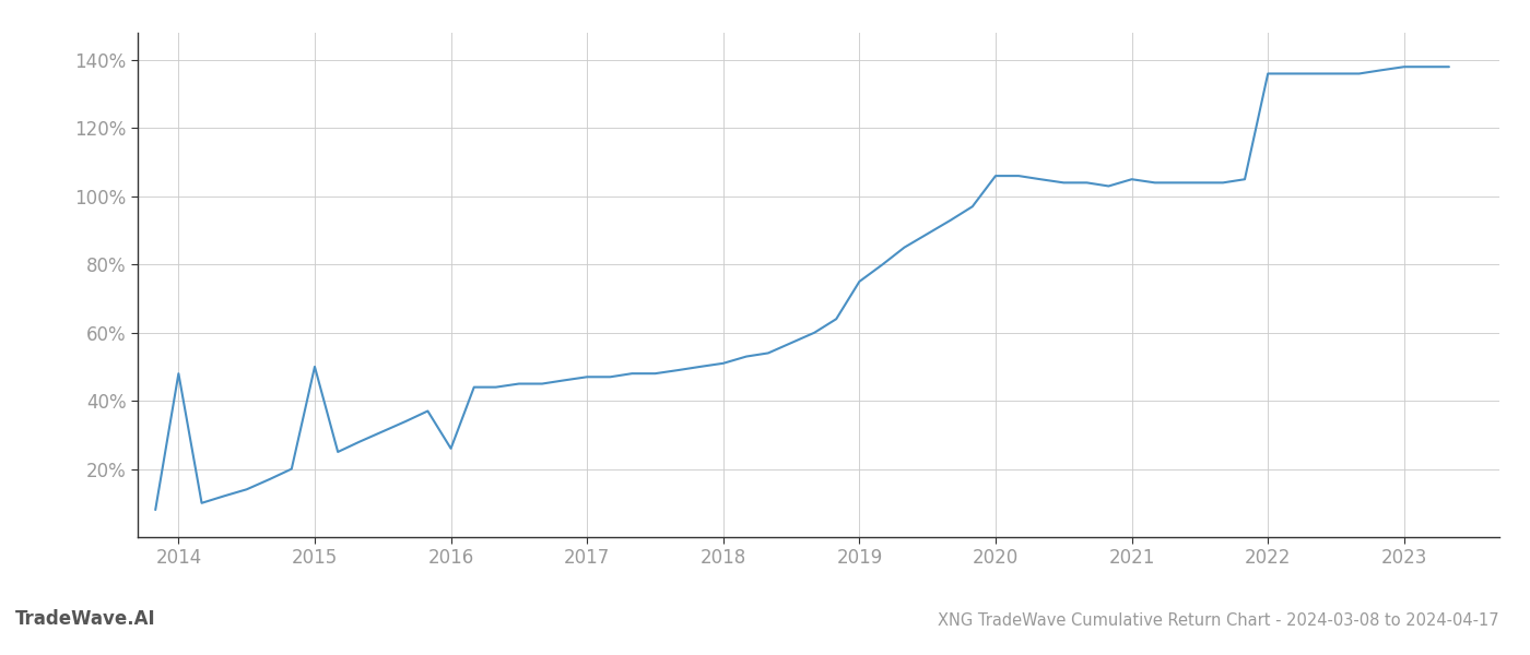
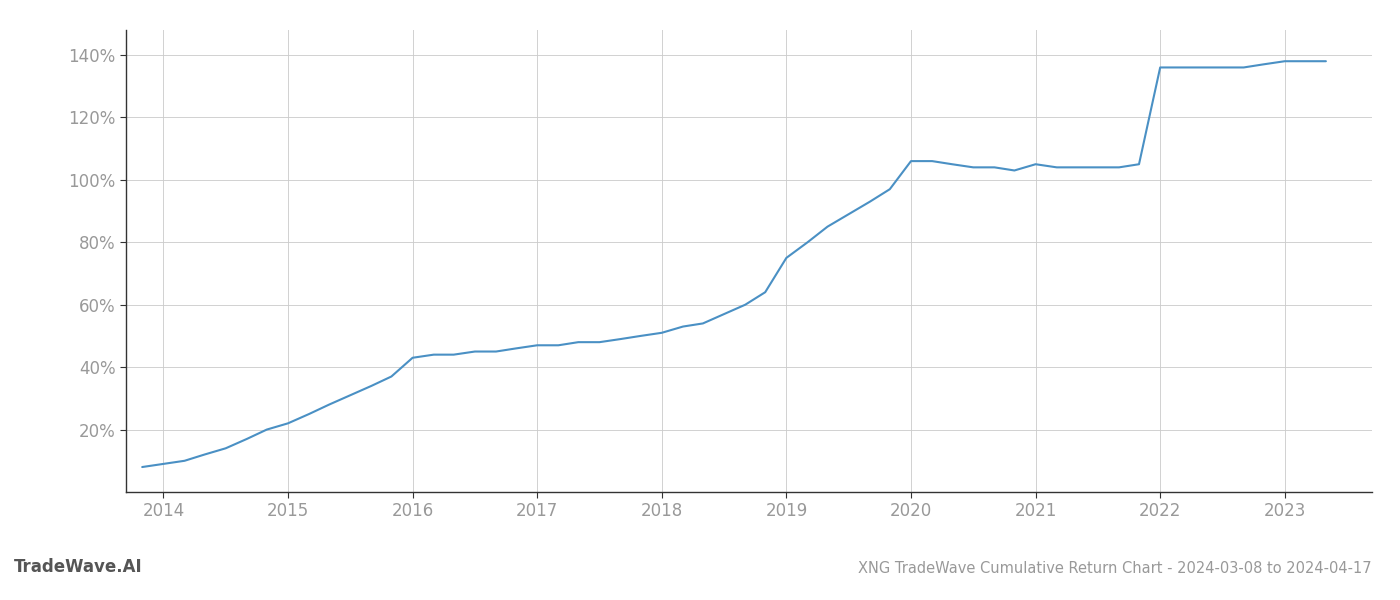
2014: 48% -> 9%
2015: 50% -> 22%
2016: 26% -> 43%
